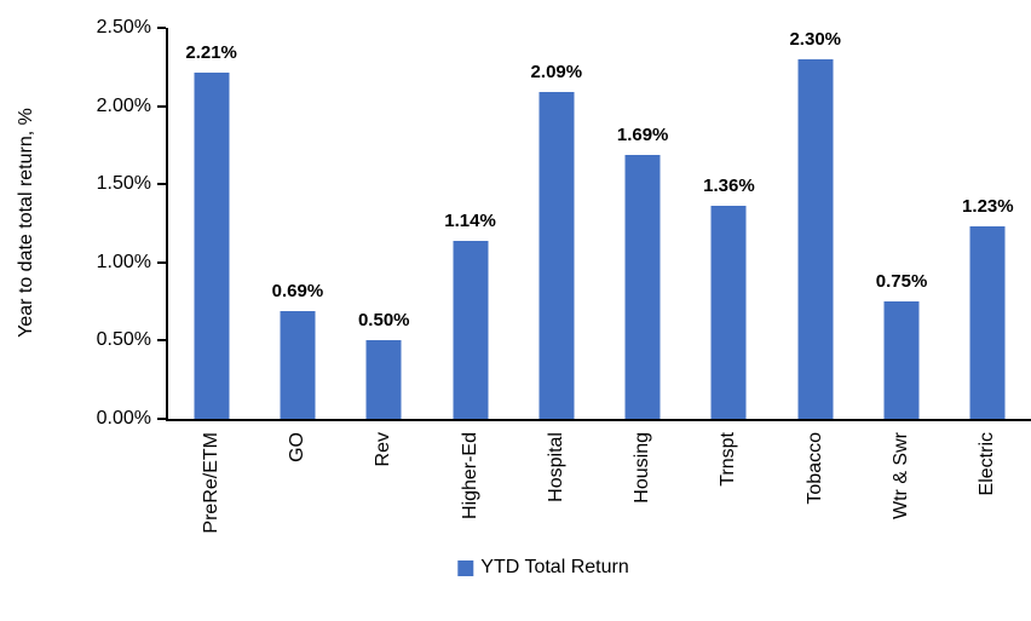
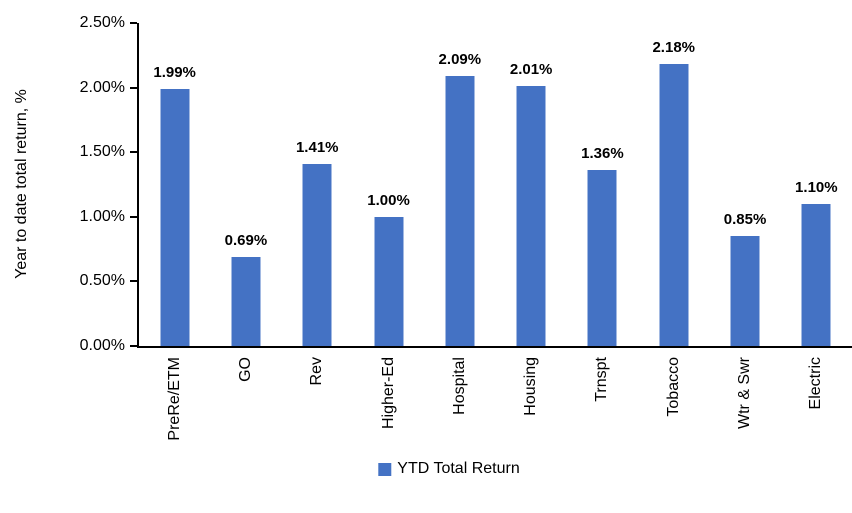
PreRe/ETM: 2.21% -> 1.99%
Rev: 0.50% -> 1.41%
Higher-Ed: 1.14% -> 1.00%
Housing: 1.69% -> 2.01%
Tobacco: 2.30% -> 2.18%
Wtr & Swr: 0.75% -> 0.85%
Electric: 1.23% -> 1.10%
